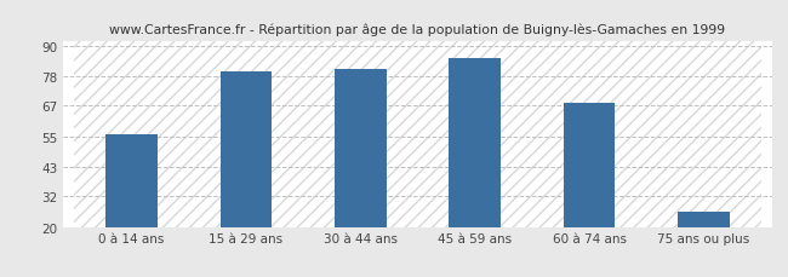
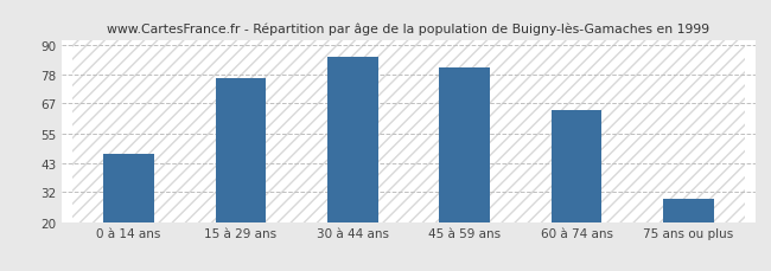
0 à 14 ans: 56 -> 47
15 à 29 ans: 80 -> 77
30 à 44 ans: 81 -> 85
45 à 59 ans: 85 -> 81
60 à 74 ans: 68 -> 64
75 ans ou plus: 26 -> 29
